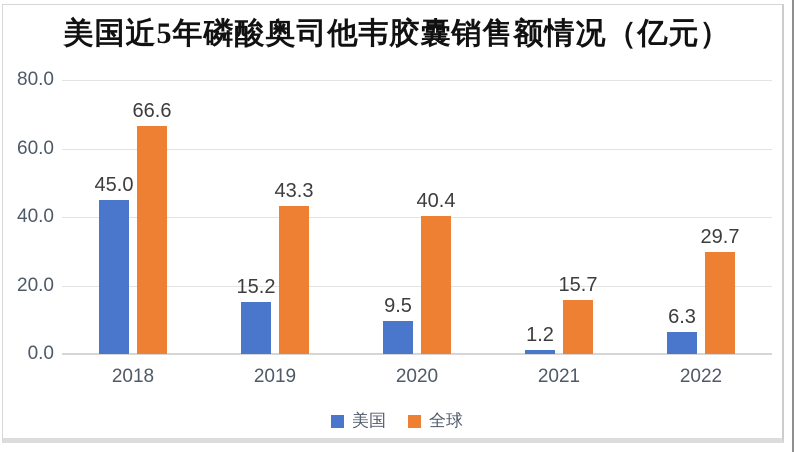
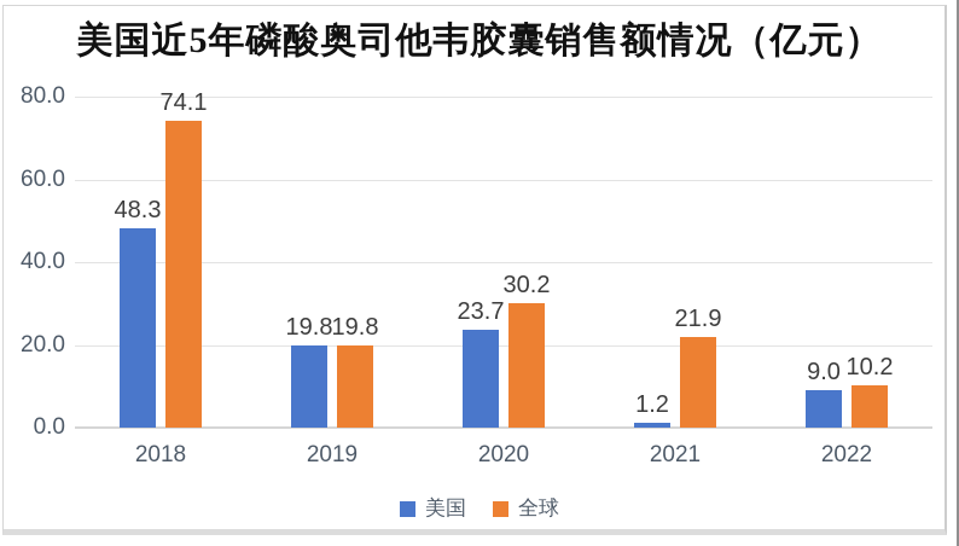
美国/2018: 45.0 -> 48.3
全球/2018: 66.6 -> 74.1
美国/2019: 15.2 -> 19.8
全球/2019: 43.3 -> 19.8
美国/2020: 9.5 -> 23.7
全球/2020: 40.4 -> 30.2
全球/2021: 15.7 -> 21.9
美国/2022: 6.3 -> 9.0
全球/2022: 29.7 -> 10.2
